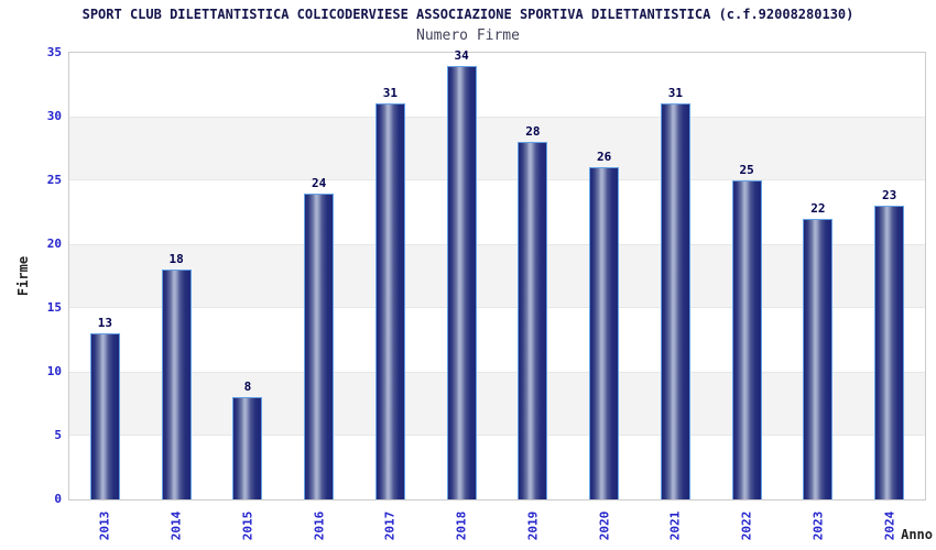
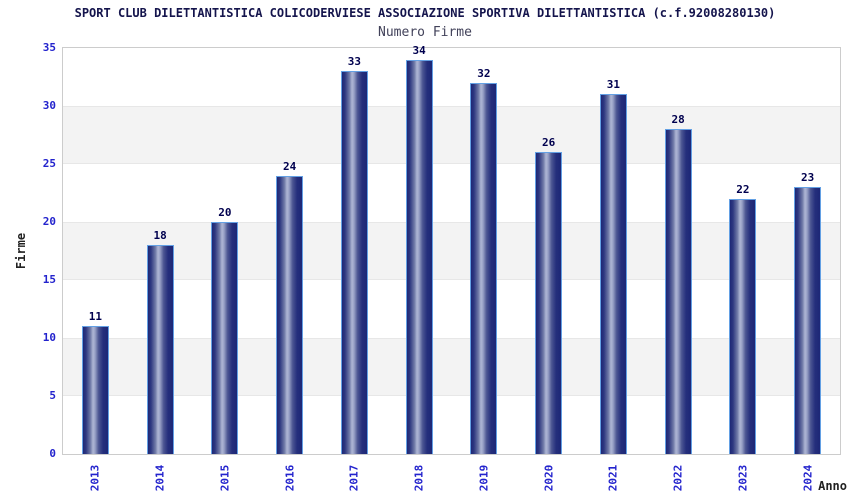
2013: 13 -> 11
2015: 8 -> 20
2017: 31 -> 33
2019: 28 -> 32
2022: 25 -> 28
